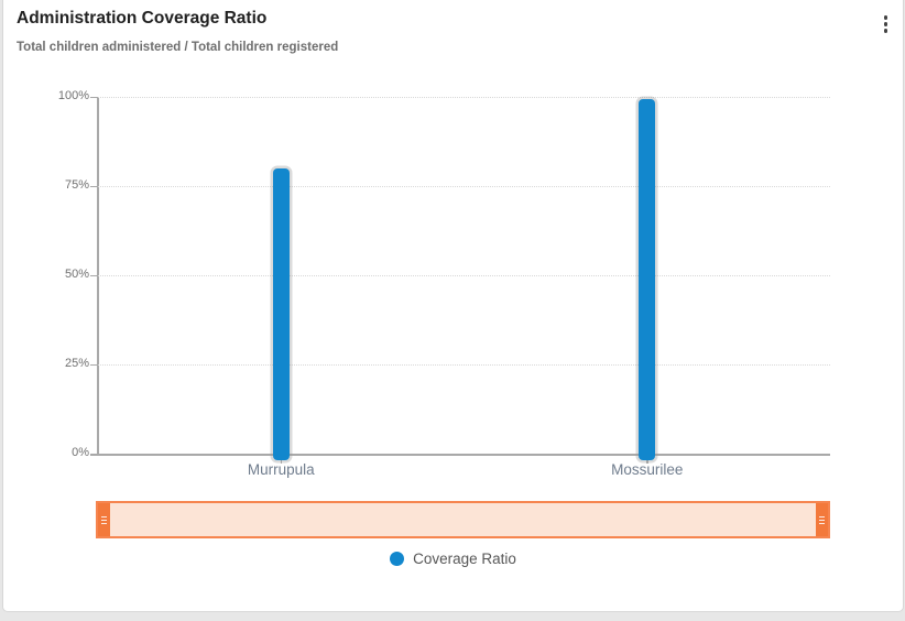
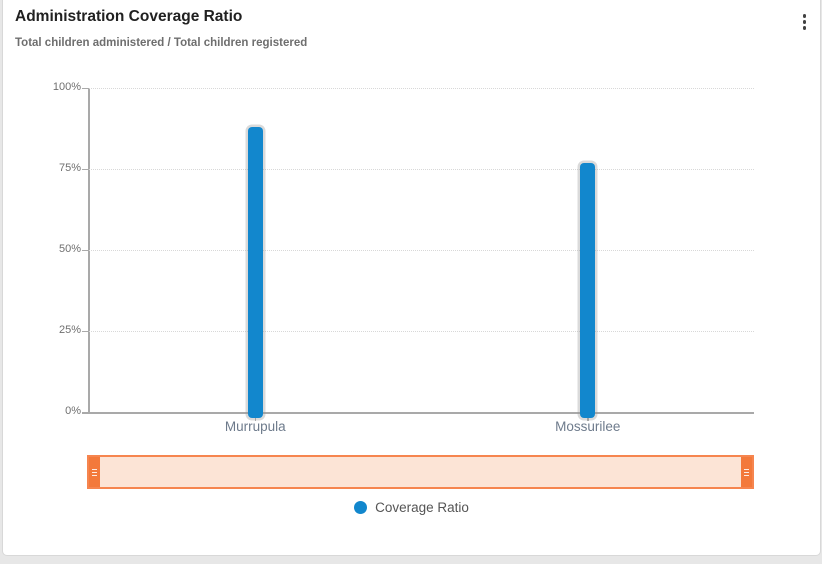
Murrupula: 80% -> 88%
Mossurilee: 100% -> 77%
